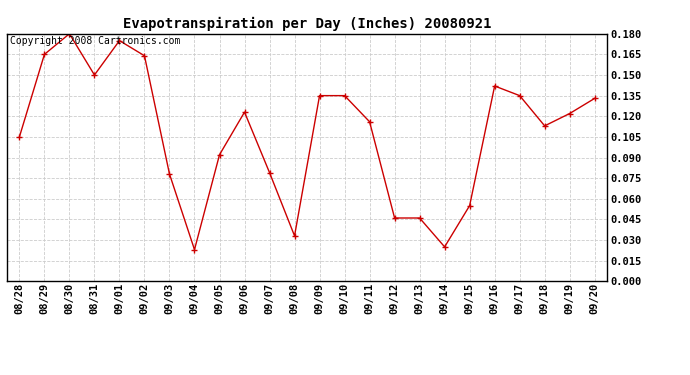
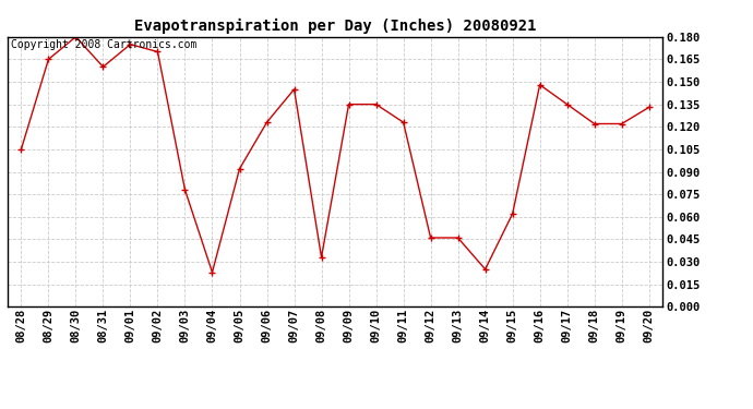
08/31: 0.150 -> 0.160
09/02: 0.164 -> 0.170
09/07: 0.079 -> 0.145
09/11: 0.116 -> 0.123
09/15: 0.055 -> 0.062
09/16: 0.142 -> 0.148
09/18: 0.113 -> 0.122
